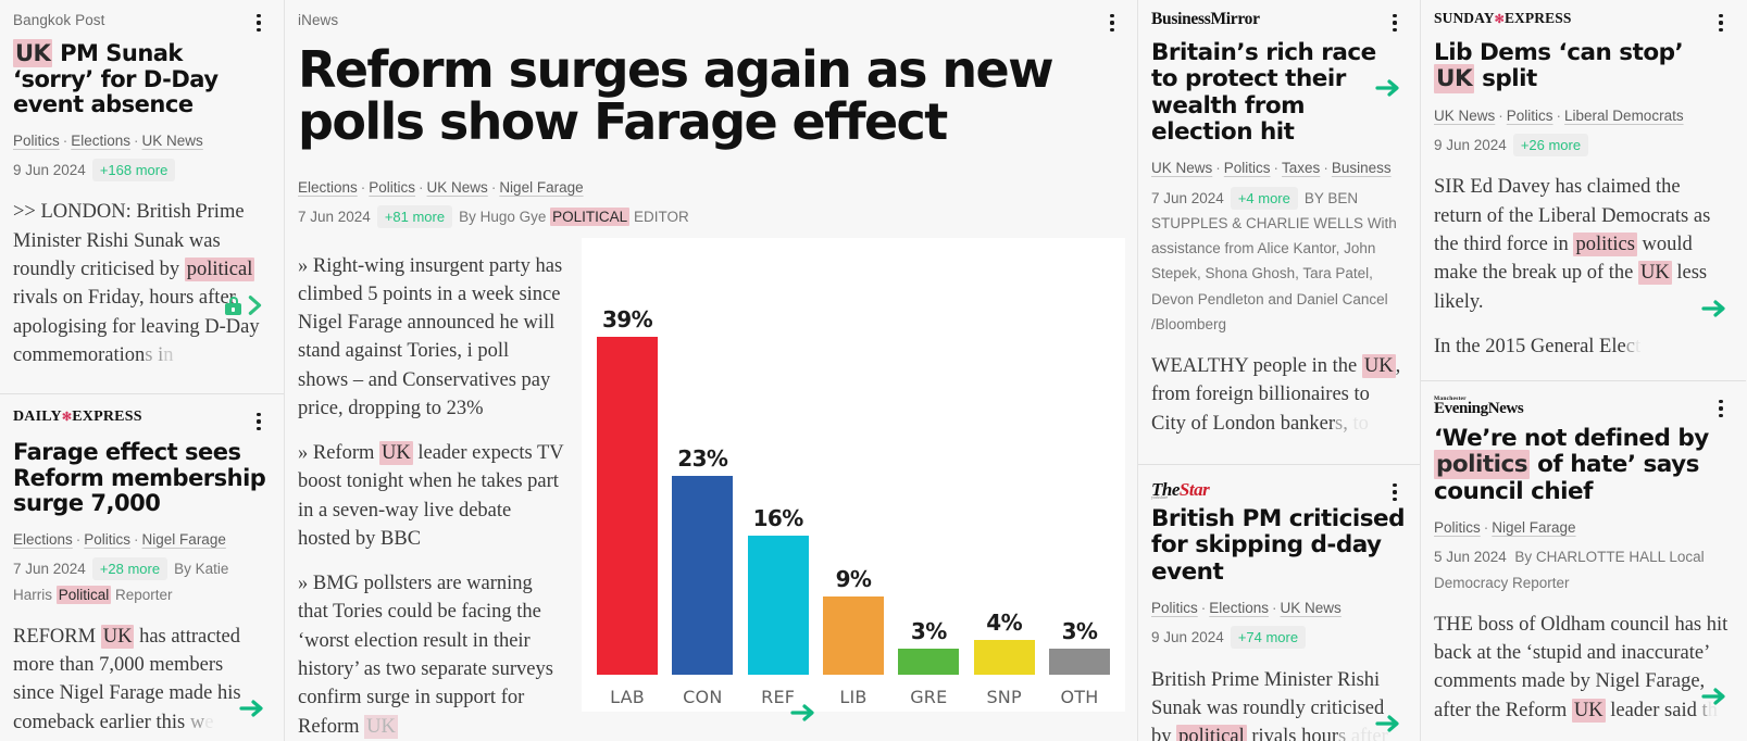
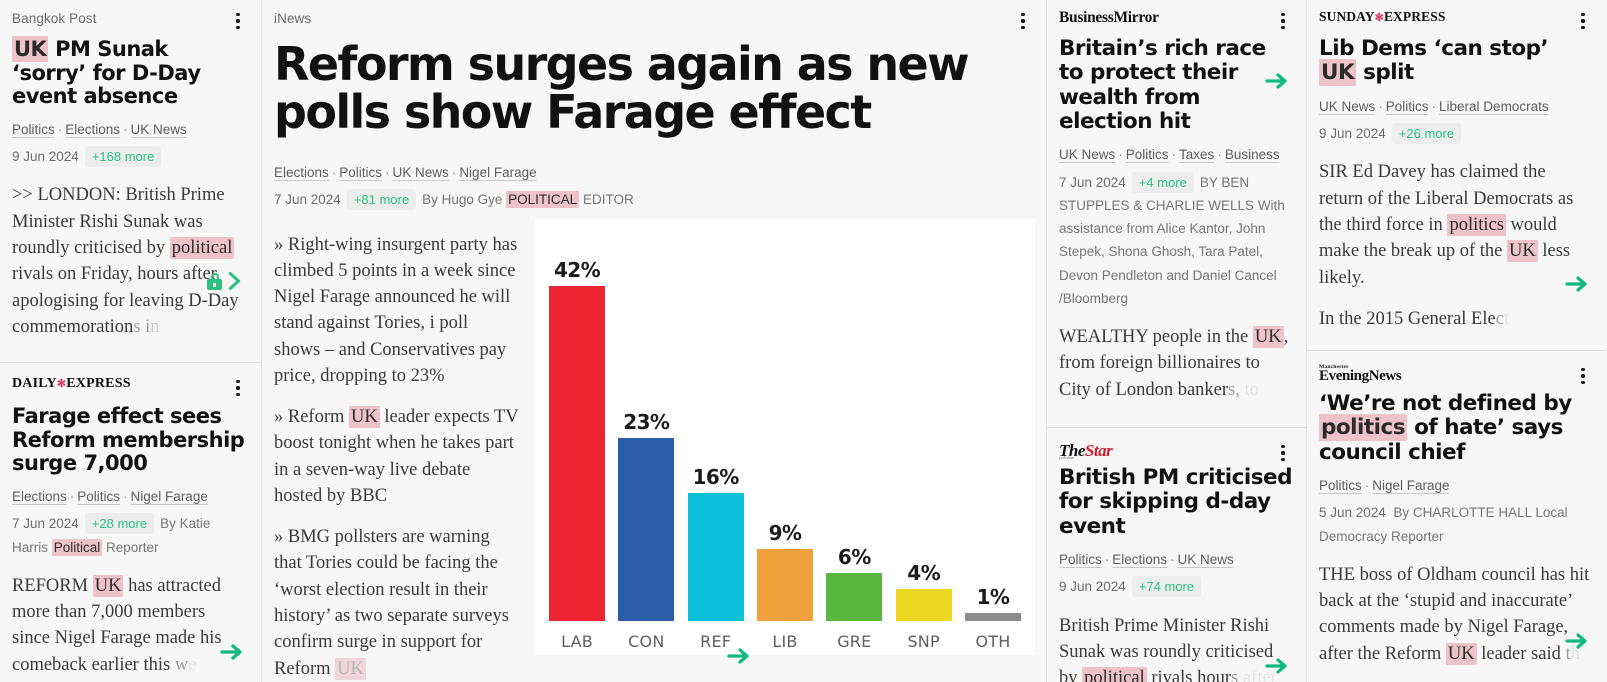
LAB: 39% -> 42%
GRE: 3% -> 6%
OTH: 3% -> 1%
